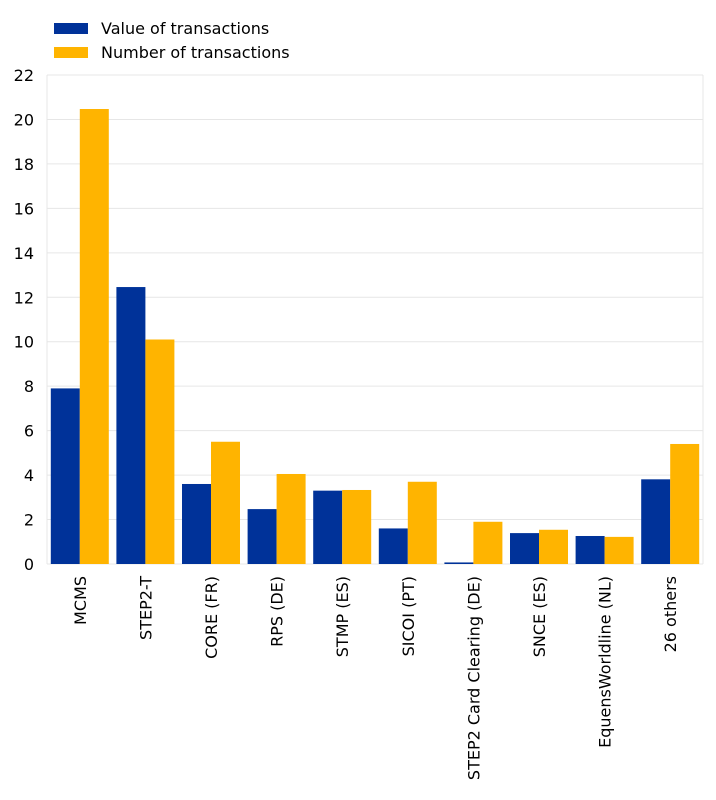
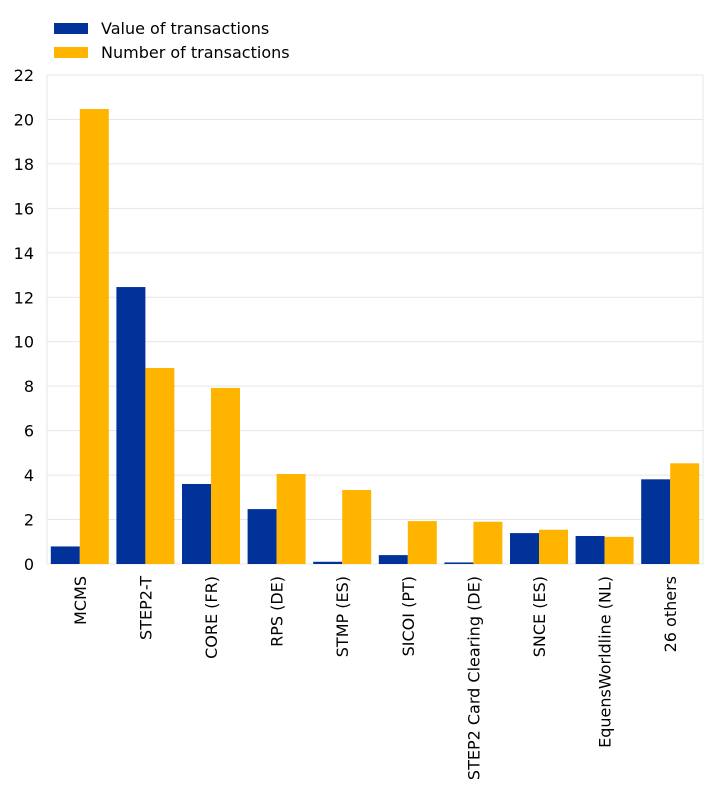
Value of transactions/MCMS: 7.9 -> 0.8
Number of transactions/STEP2-T: 10.1 -> 8.8
Number of transactions/CORE (FR): 5.5 -> 7.9
Value of transactions/STMP (ES): 3.3 -> 0.1
Value of transactions/SICOI (PT): 1.6 -> 0.4
Number of transactions/SICOI (PT): 3.7 -> 1.9
Number of transactions/26 others: 5.4 -> 4.5
